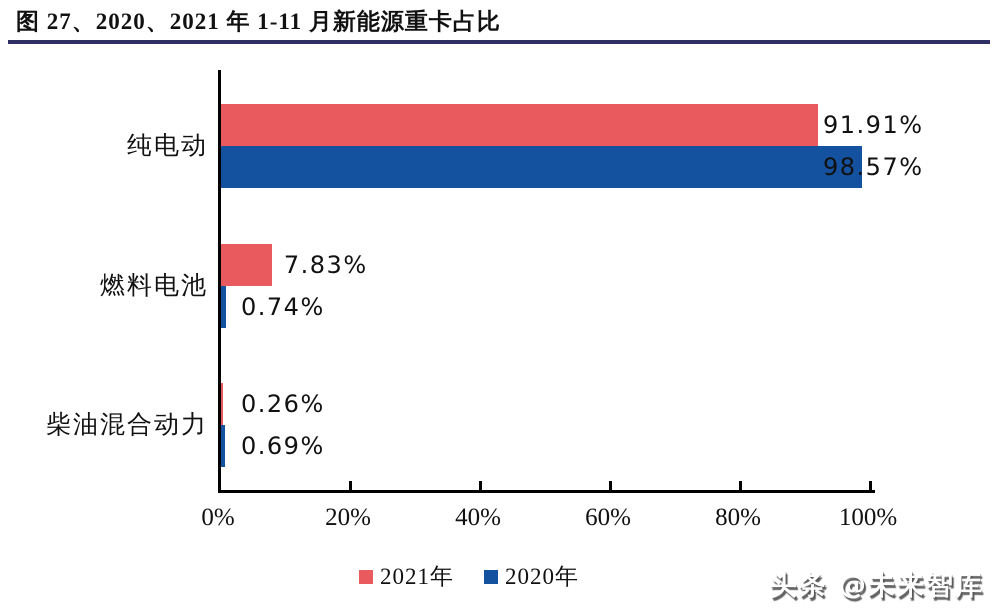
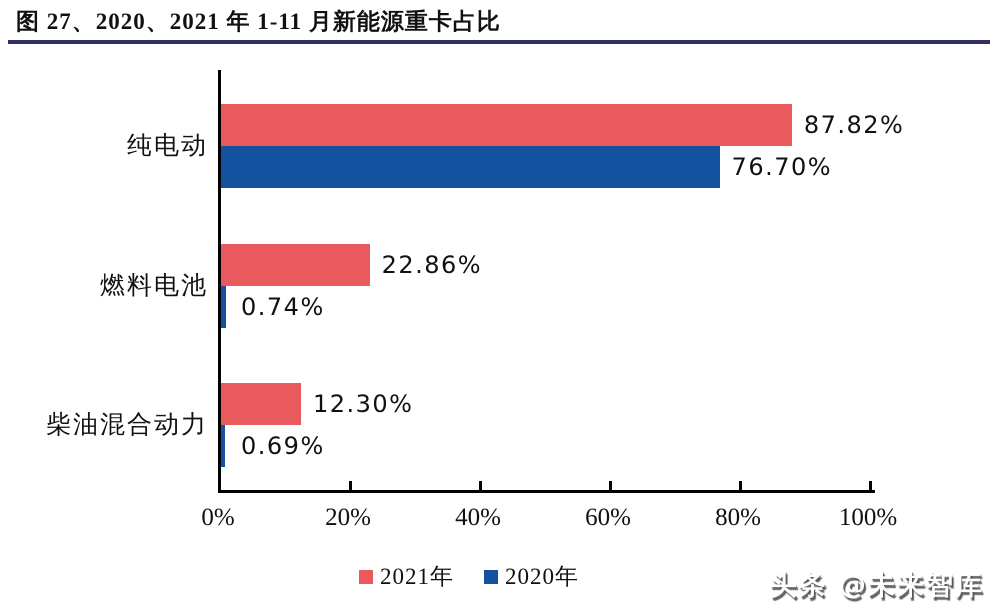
2021年/纯电动: 91.91% -> 87.82%
2020年/纯电动: 98.57% -> 76.70%
2021年/燃料电池: 7.83% -> 22.86%
2021年/柴油混合动力: 0.26% -> 12.30%
